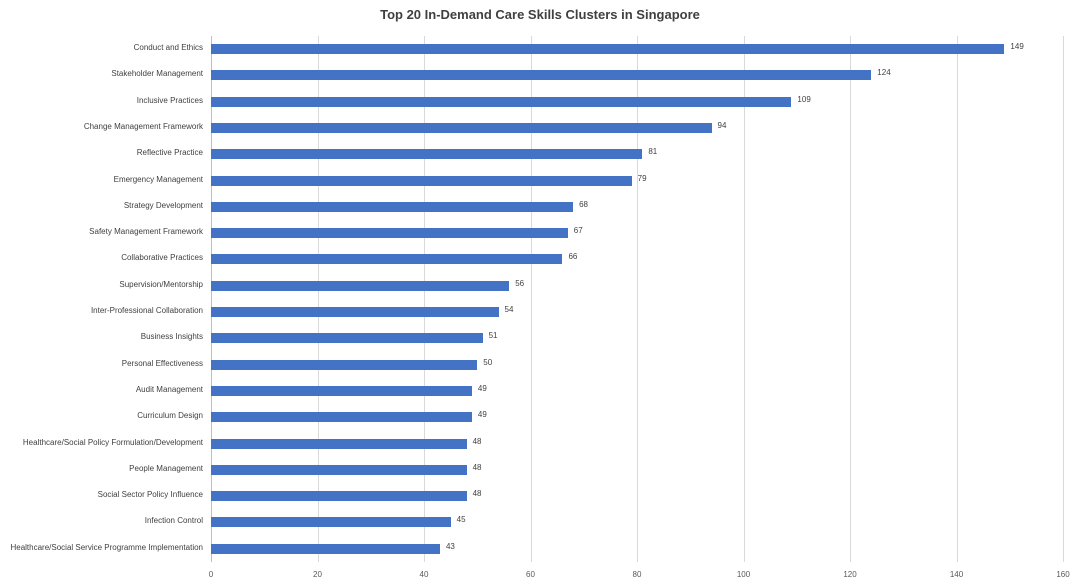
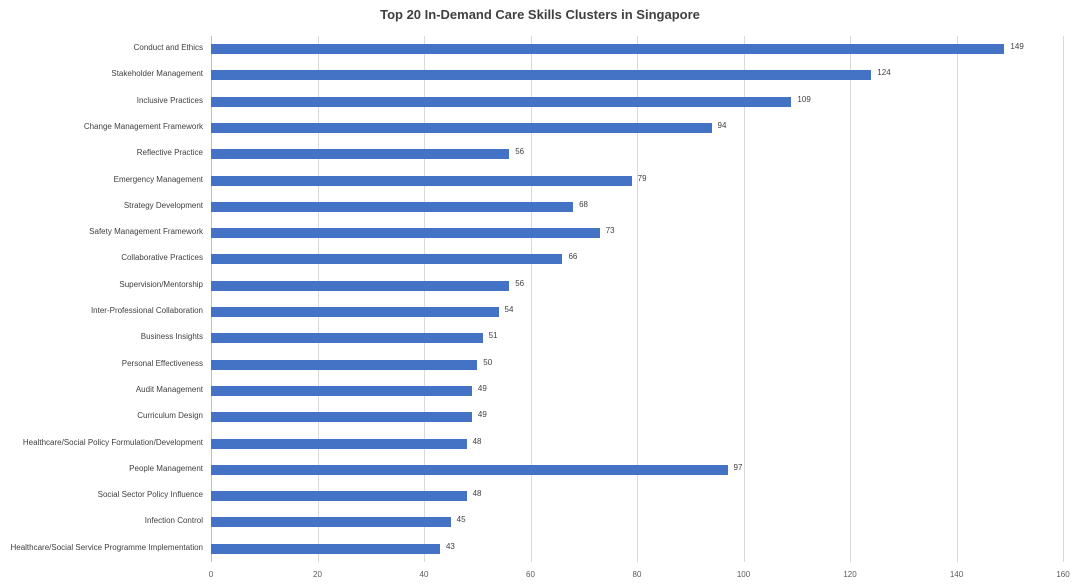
Reflective Practice: 81 -> 56
Safety Management Framework: 67 -> 73
People Management: 48 -> 97
